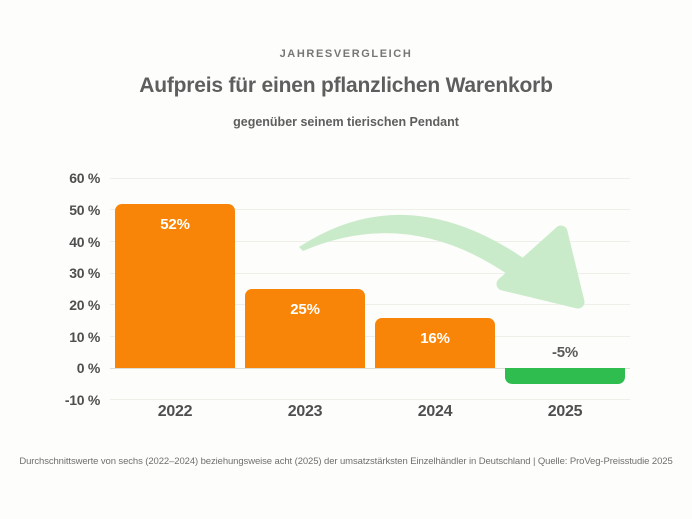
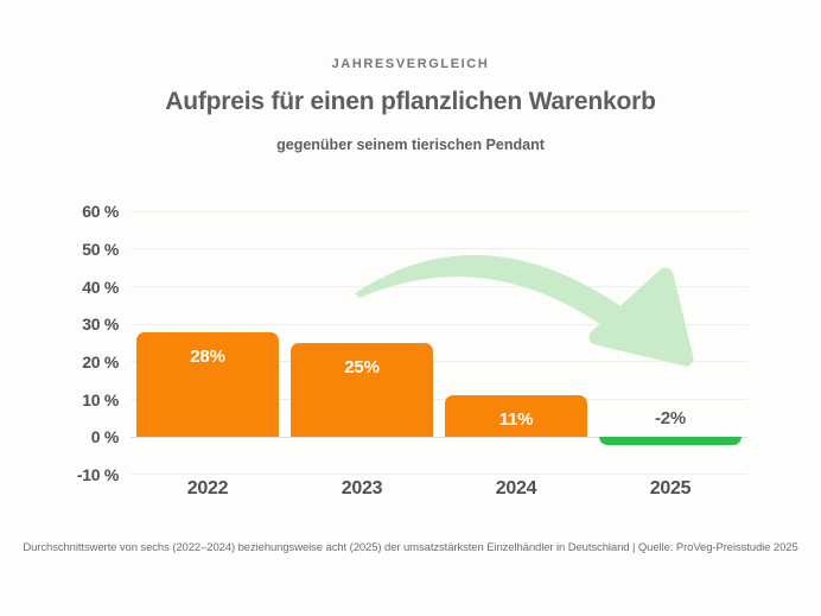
2022: 52% -> 28%
2024: 16% -> 11%
2025: -5% -> -2%
